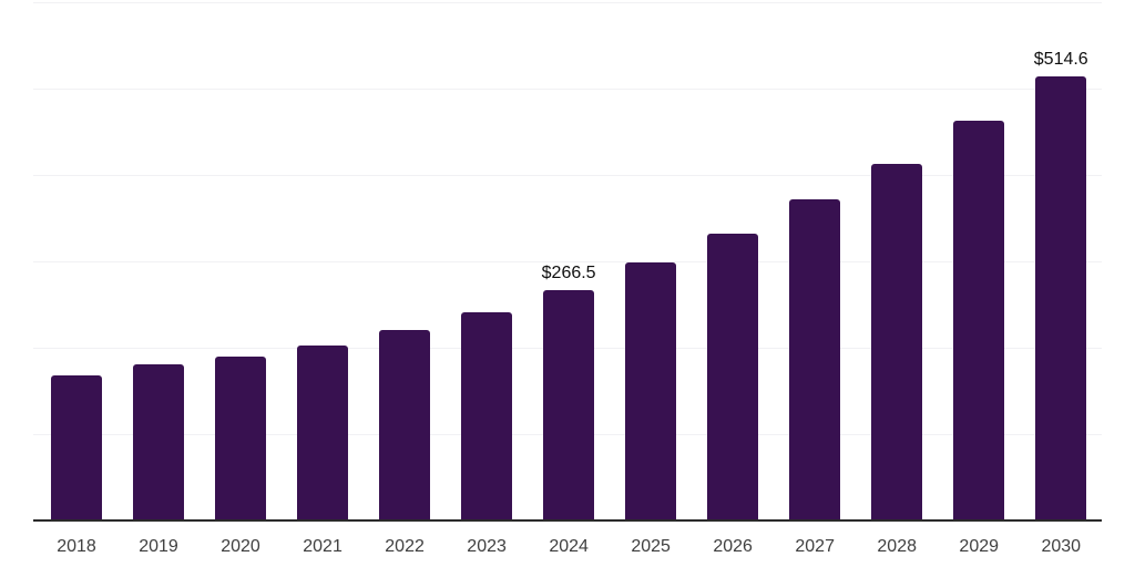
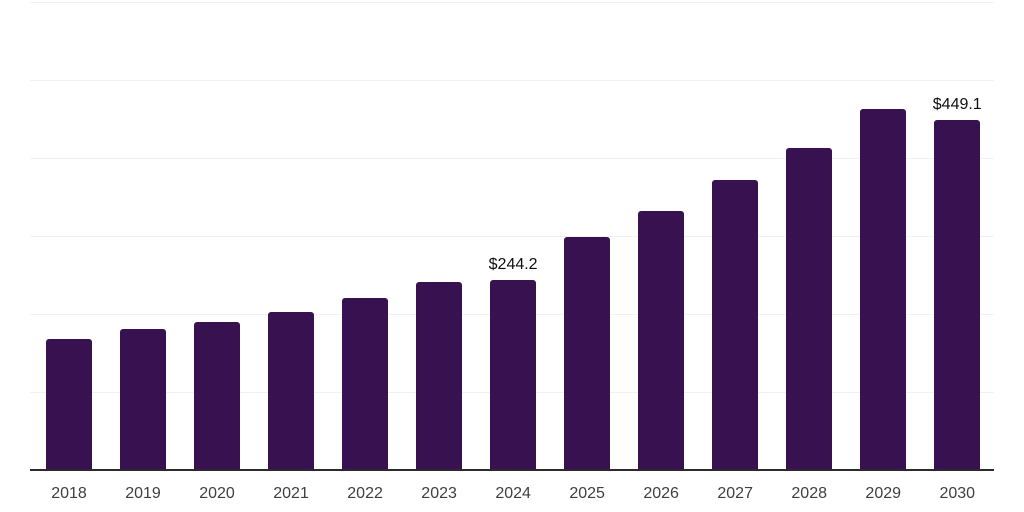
2024: $266.5 -> $244.2
2030: $514.6 -> $449.1
